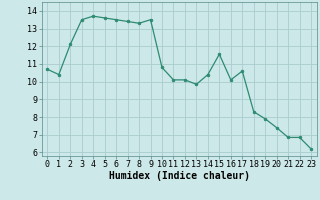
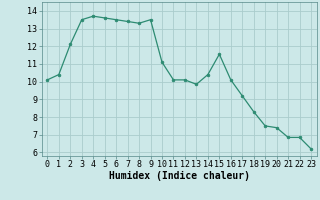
0: 10.7 -> 10.1
10: 10.8 -> 11.1
17: 10.6 -> 9.2
19: 7.9 -> 7.5
